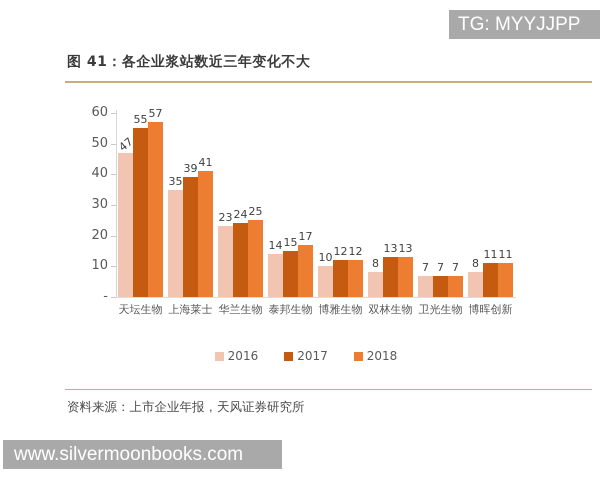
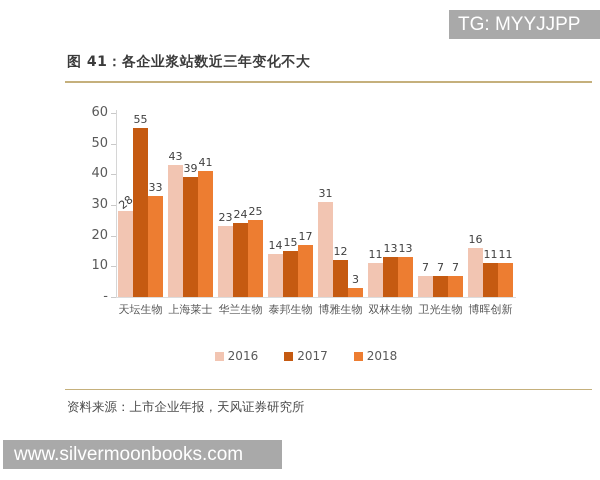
2016/天坛生物: 47 -> 28
2018/天坛生物: 57 -> 33
2016/上海莱士: 35 -> 43
2016/博雅生物: 10 -> 31
2018/博雅生物: 12 -> 3
2016/双林生物: 8 -> 11
2016/博晖创新: 8 -> 16
